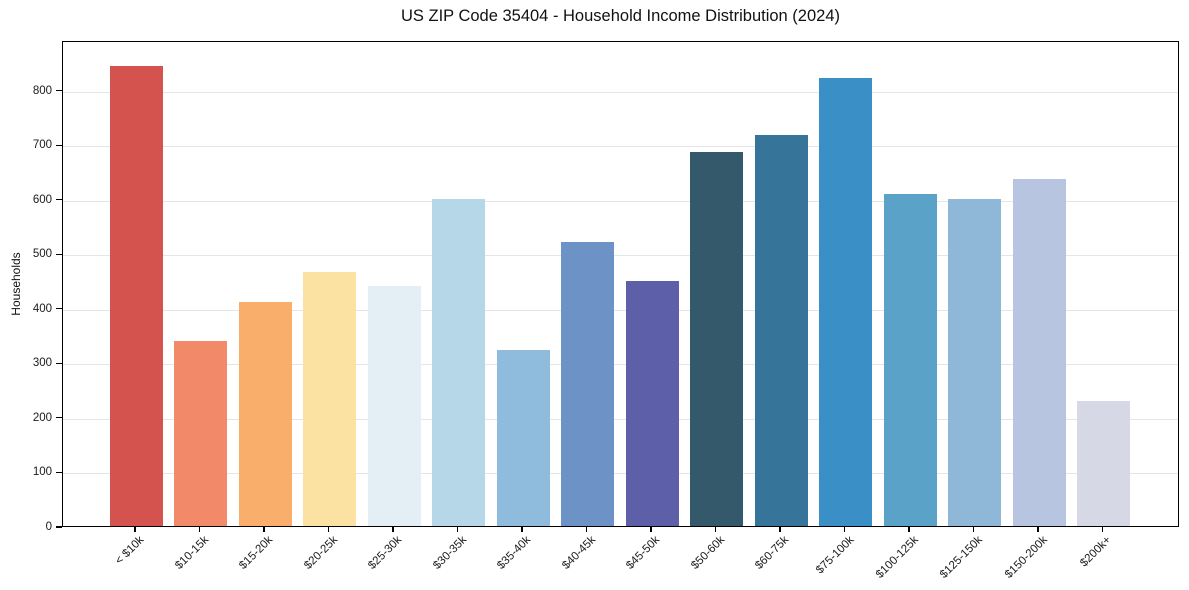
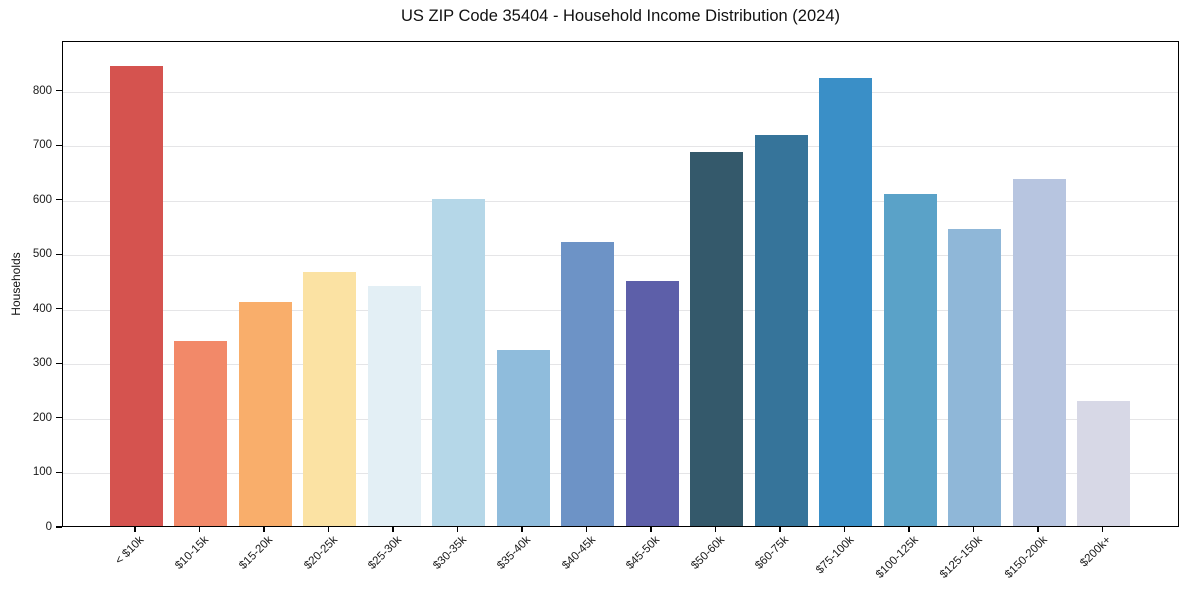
$125-150k: 600 -> 540
